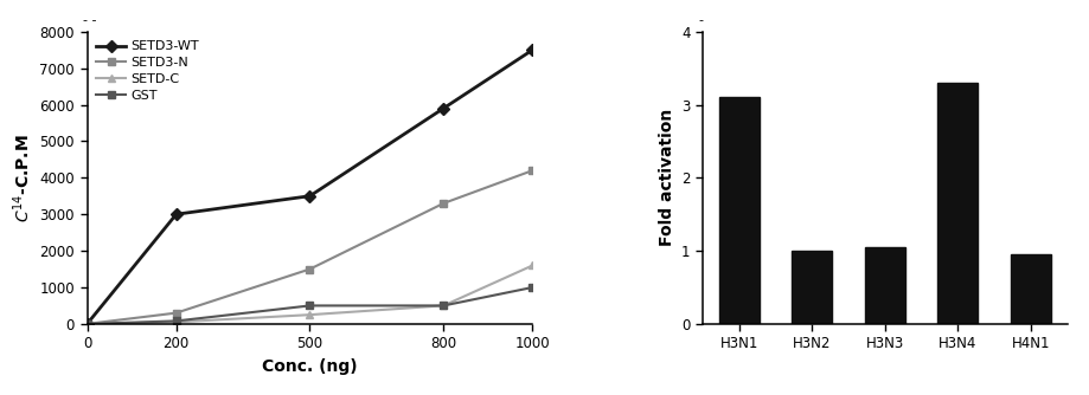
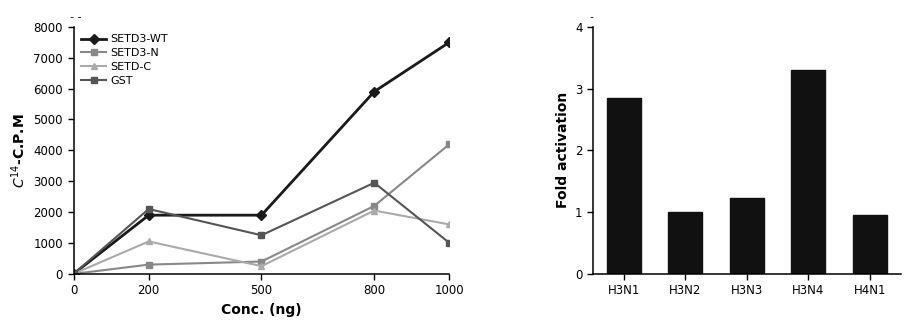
SETD3-WT/200: 3000 -> 1900
SETD-C/200: 50 -> 1050
GST/200: 80 -> 2100
SETD3-WT/500: 3500 -> 1900
SETD3-N/500: 1500 -> 400
GST/500: 500 -> 1250
SETD3-N/800: 3300 -> 2200
SETD-C/800: 500 -> 2050
GST/800: 500 -> 2950
H3N1: 3.10 -> 2.84
H3N3: 1.05 -> 1.22
